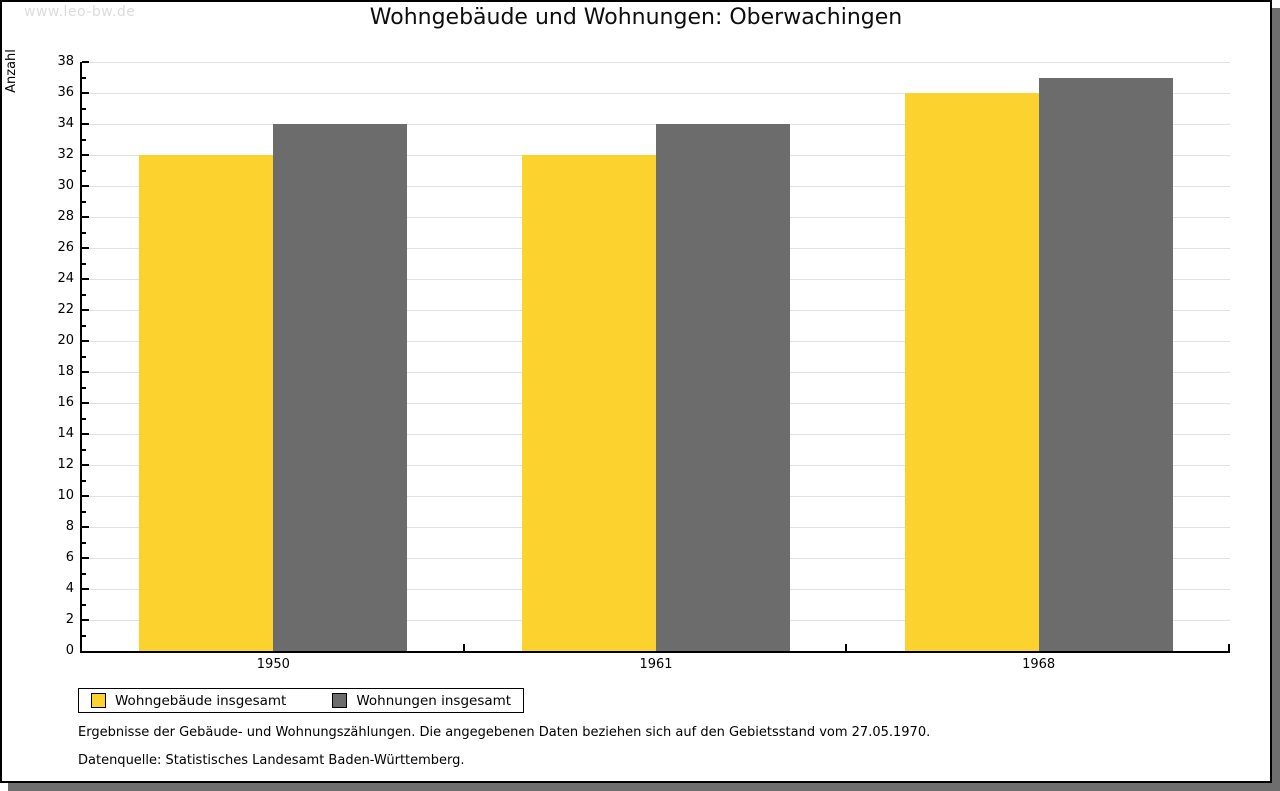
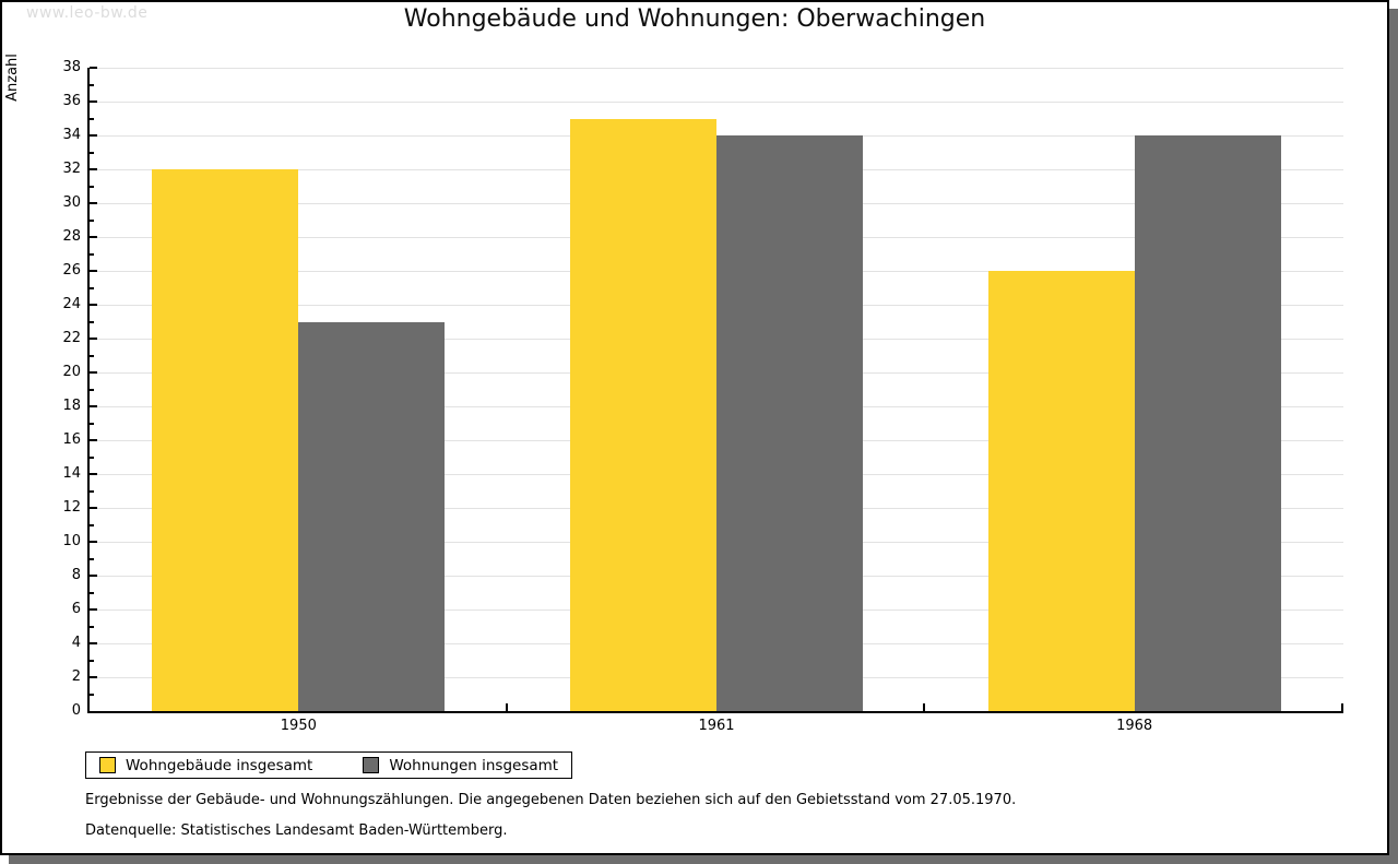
Wohnungen insgesamt/1950: 34 -> 23
Wohngebäude insgesamt/1961: 32 -> 35
Wohngebäude insgesamt/1968: 36 -> 26
Wohnungen insgesamt/1968: 37 -> 34
